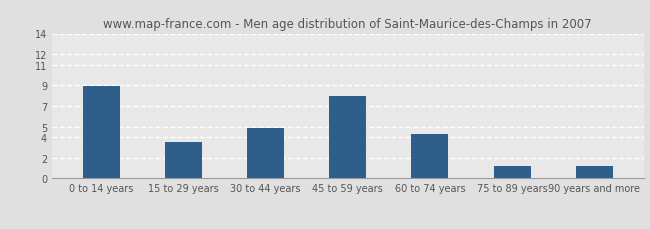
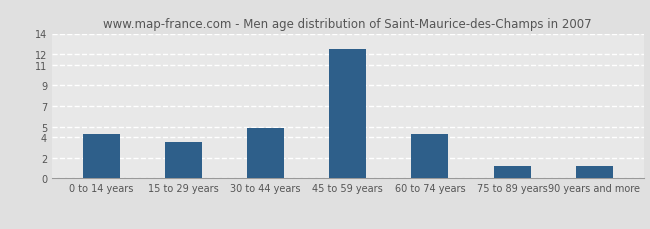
0 to 14 years: 8.9 -> 4.3
45 to 59 years: 8.0 -> 12.5
